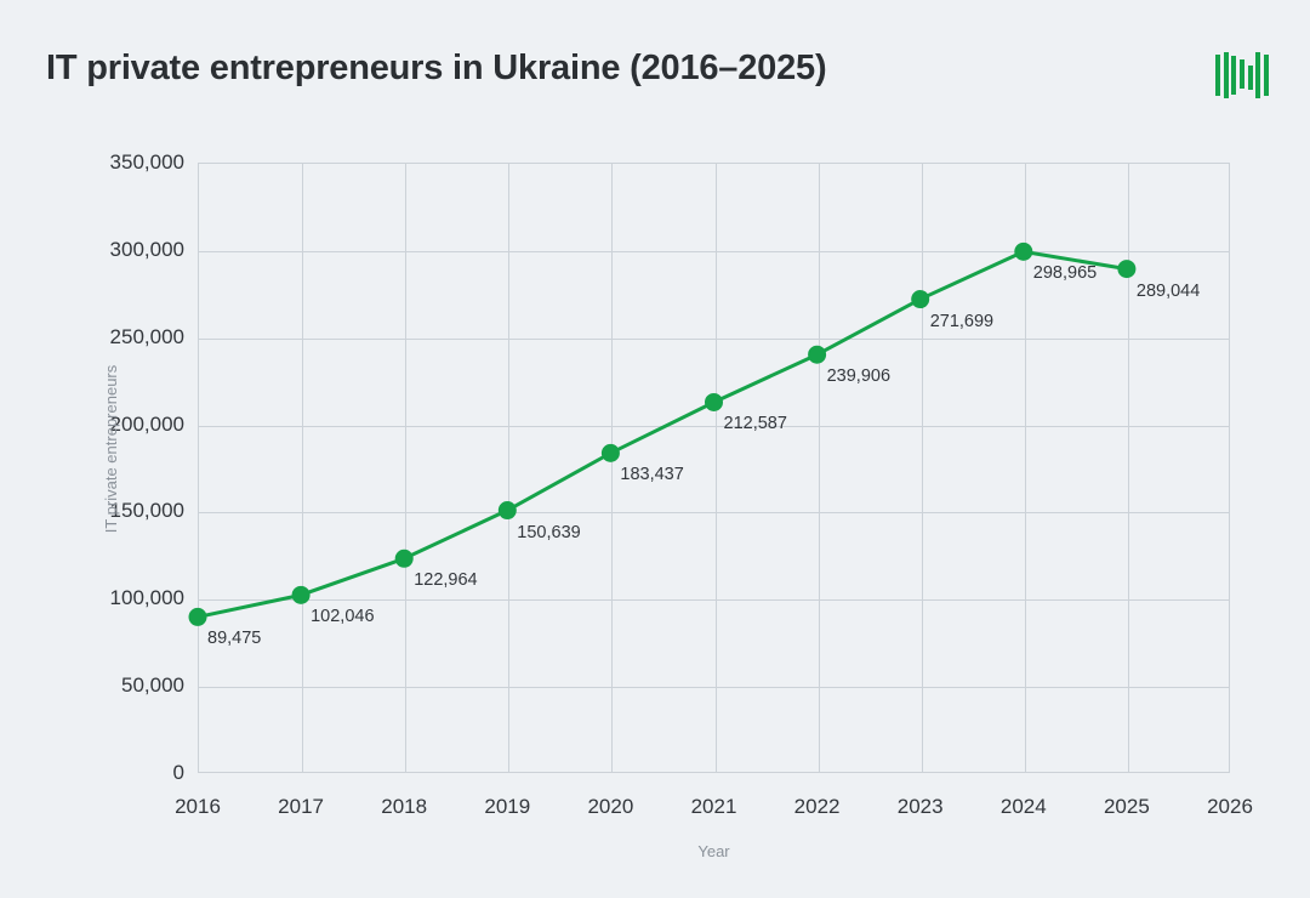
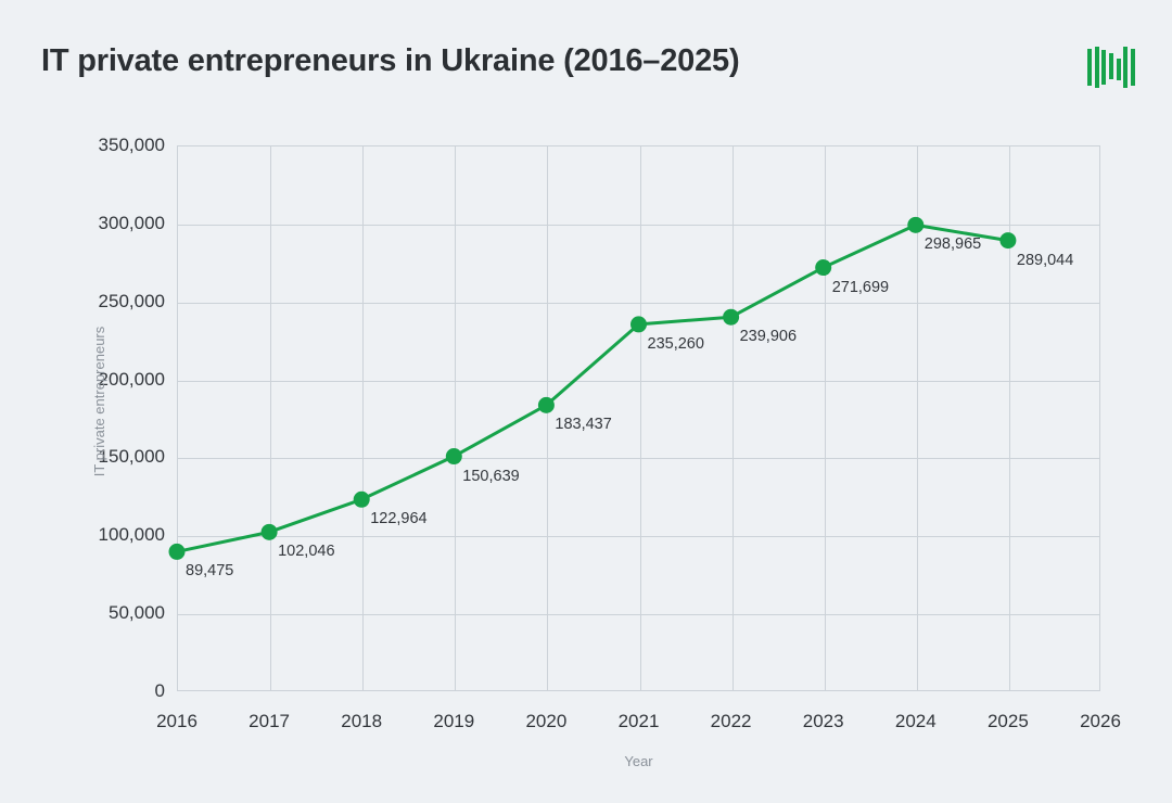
2021: 212,587 -> 235,260
